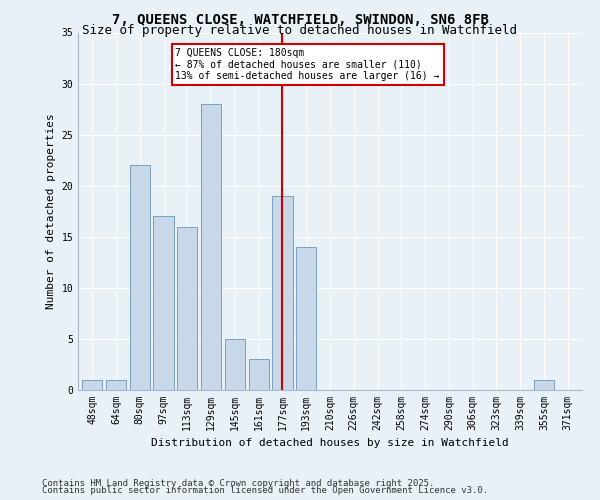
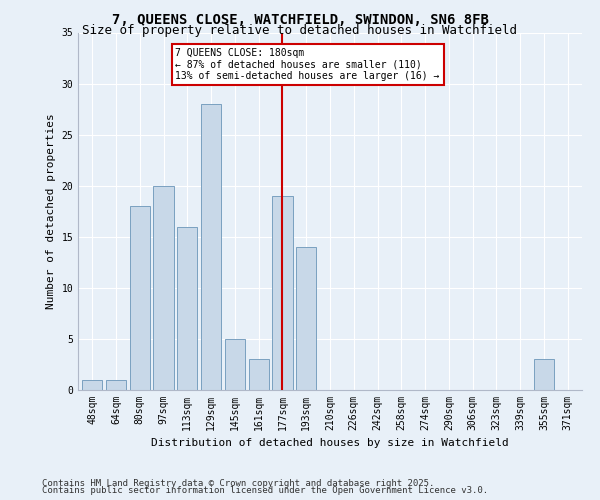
80sqm: 22 -> 18
97sqm: 17 -> 20
355sqm: 1 -> 3
